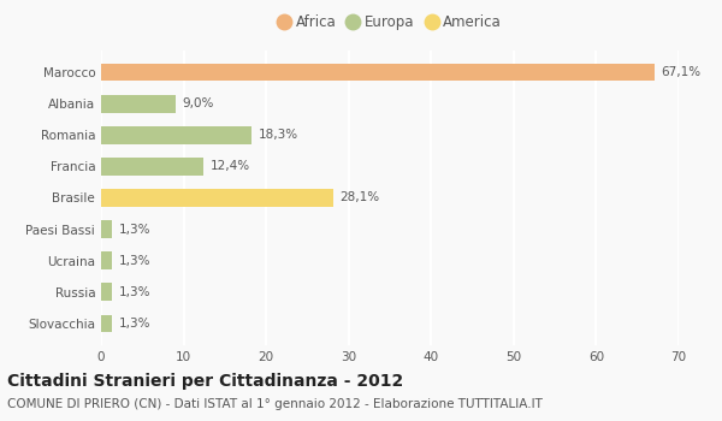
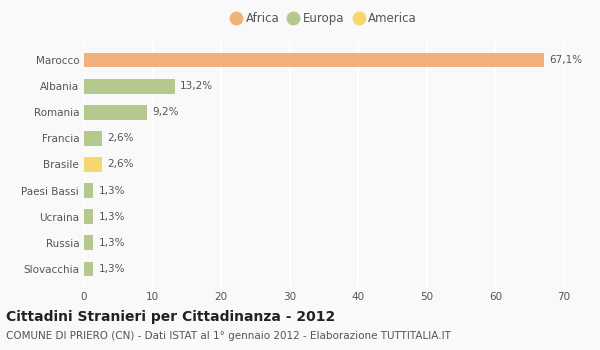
Albania: 9,0% -> 13,2%
Romania: 18,3% -> 9,2%
Francia: 12,4% -> 2,6%
Brasile: 28,1% -> 2,6%
